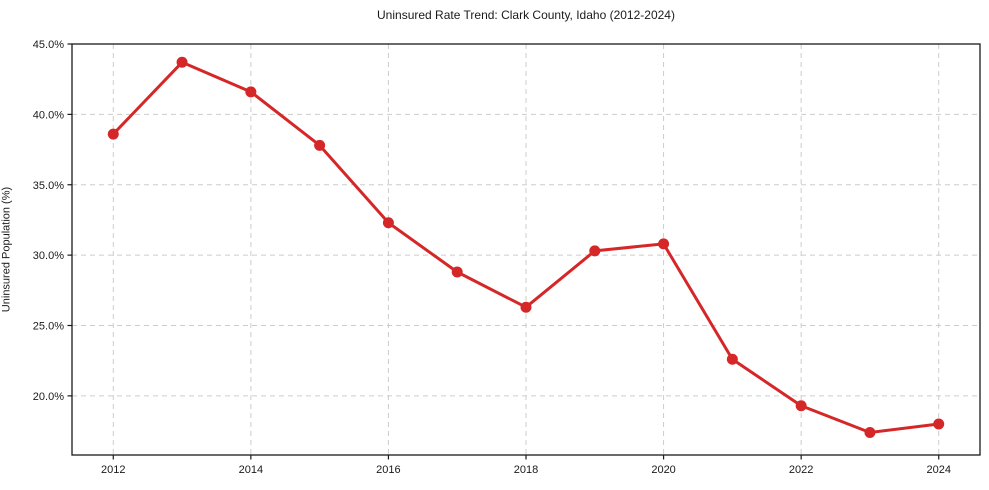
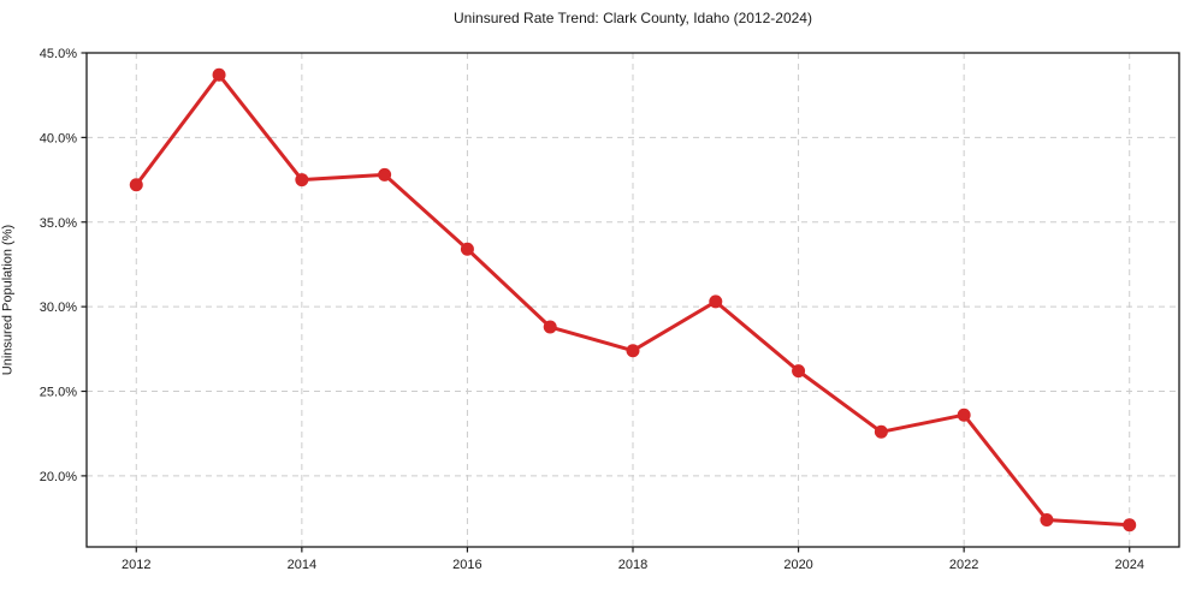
2012: 38.6% -> 37.2%
2014: 41.6% -> 37.5%
2016: 32.3% -> 33.4%
2018: 26.3% -> 27.4%
2020: 30.8% -> 26.2%
2022: 19.3% -> 23.6%
2024: 18.0% -> 17.1%
